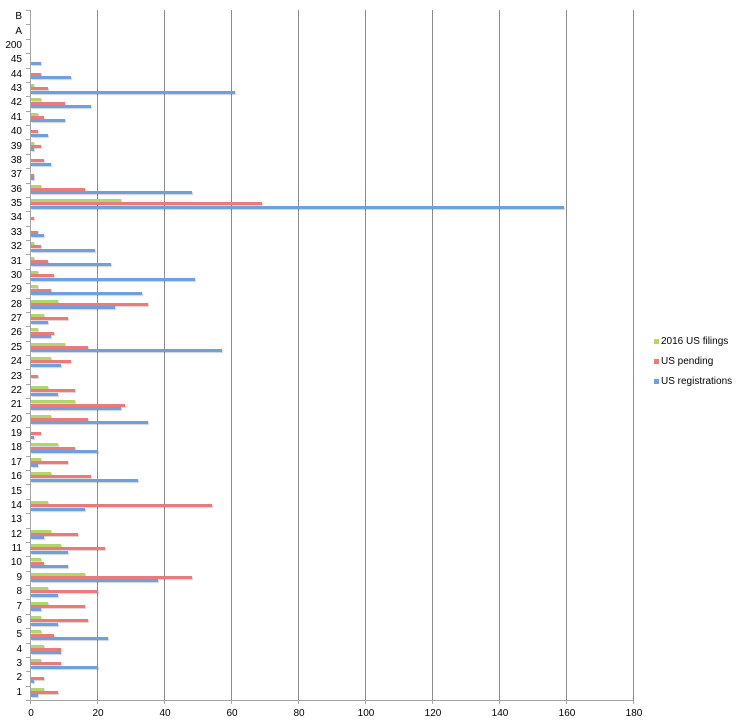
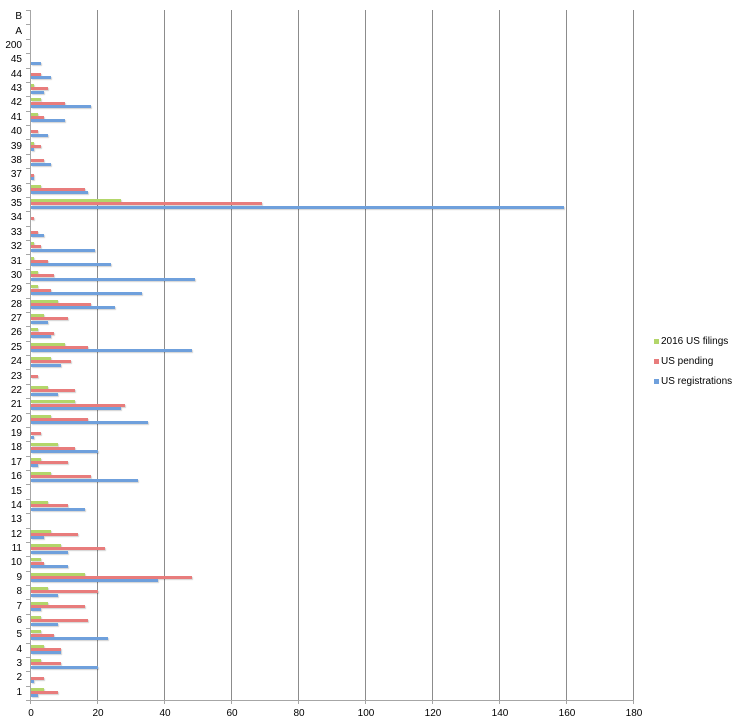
US pending/14: 54 -> 11
US registrations/25: 57 -> 48
US pending/28: 35 -> 18
US registrations/36: 48 -> 17
US registrations/43: 61 -> 4
US registrations/44: 12 -> 6
